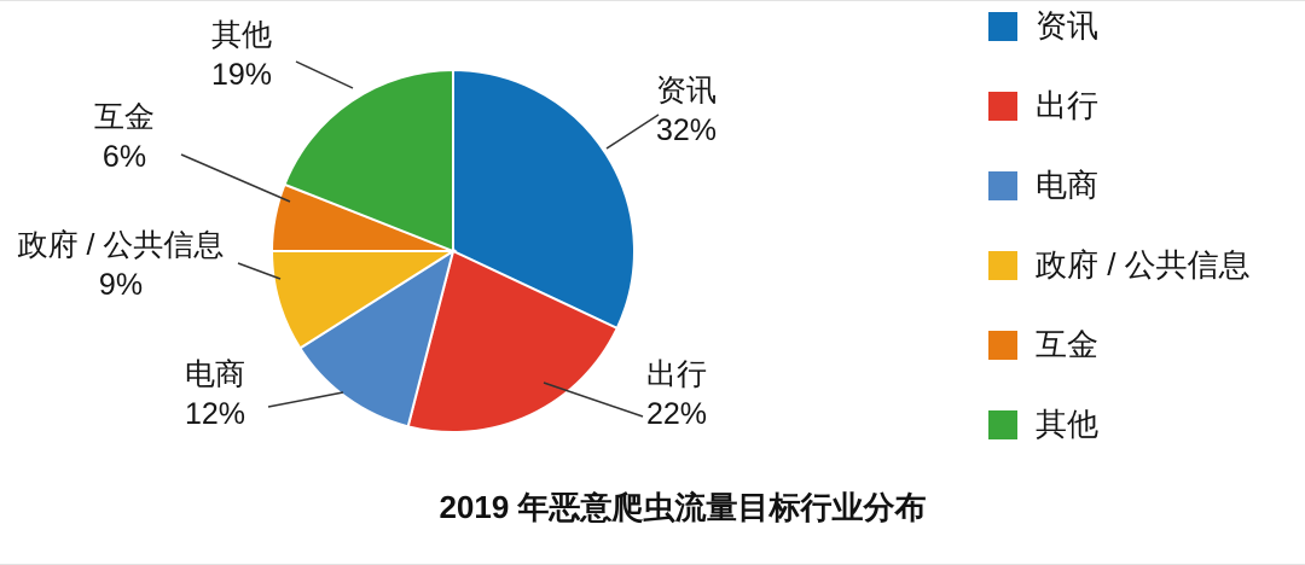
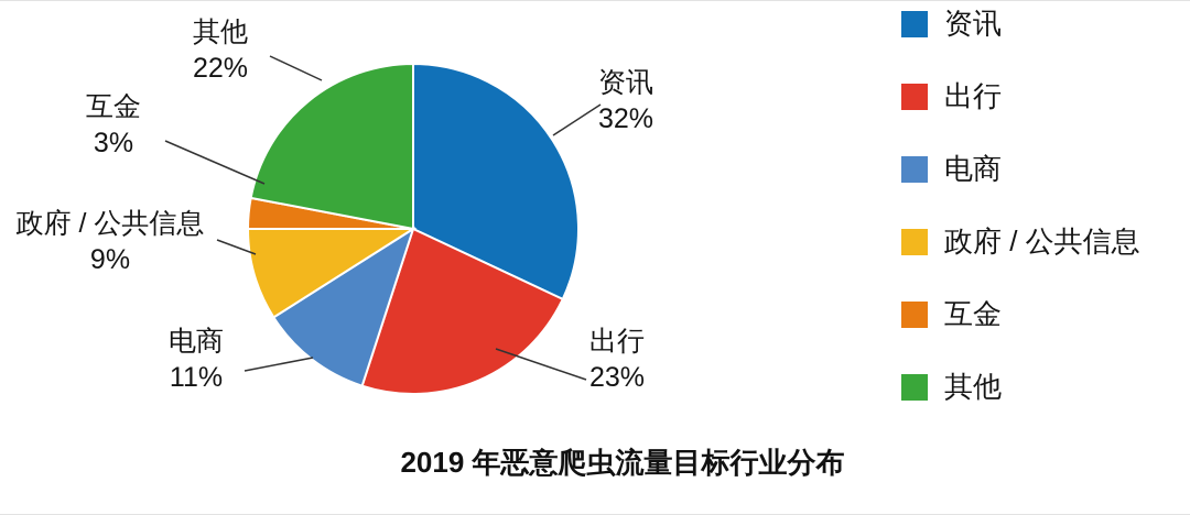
出行: 22% -> 23%
电商: 12% -> 11%
互金: 6% -> 3%
其他: 19% -> 22%
